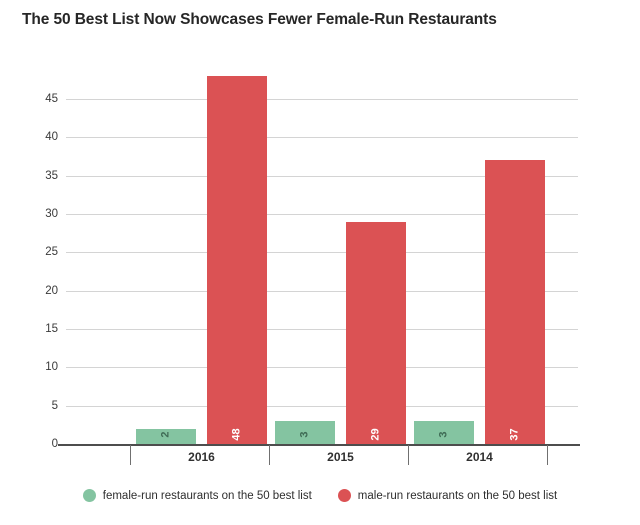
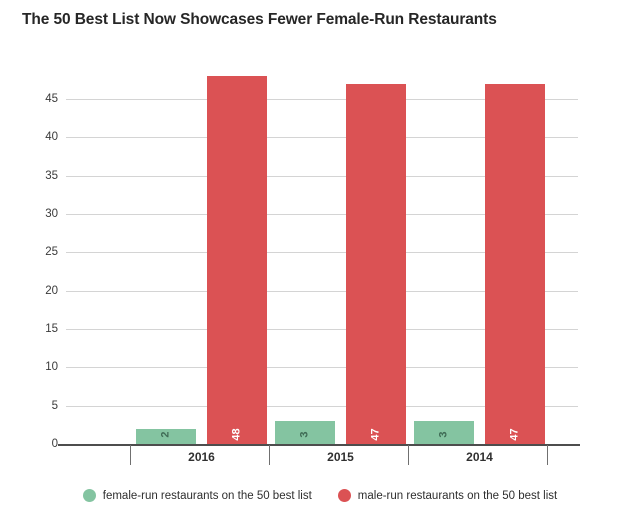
male-run restaurants on the 50 best list/2015: 29 -> 47
male-run restaurants on the 50 best list/2014: 37 -> 47
